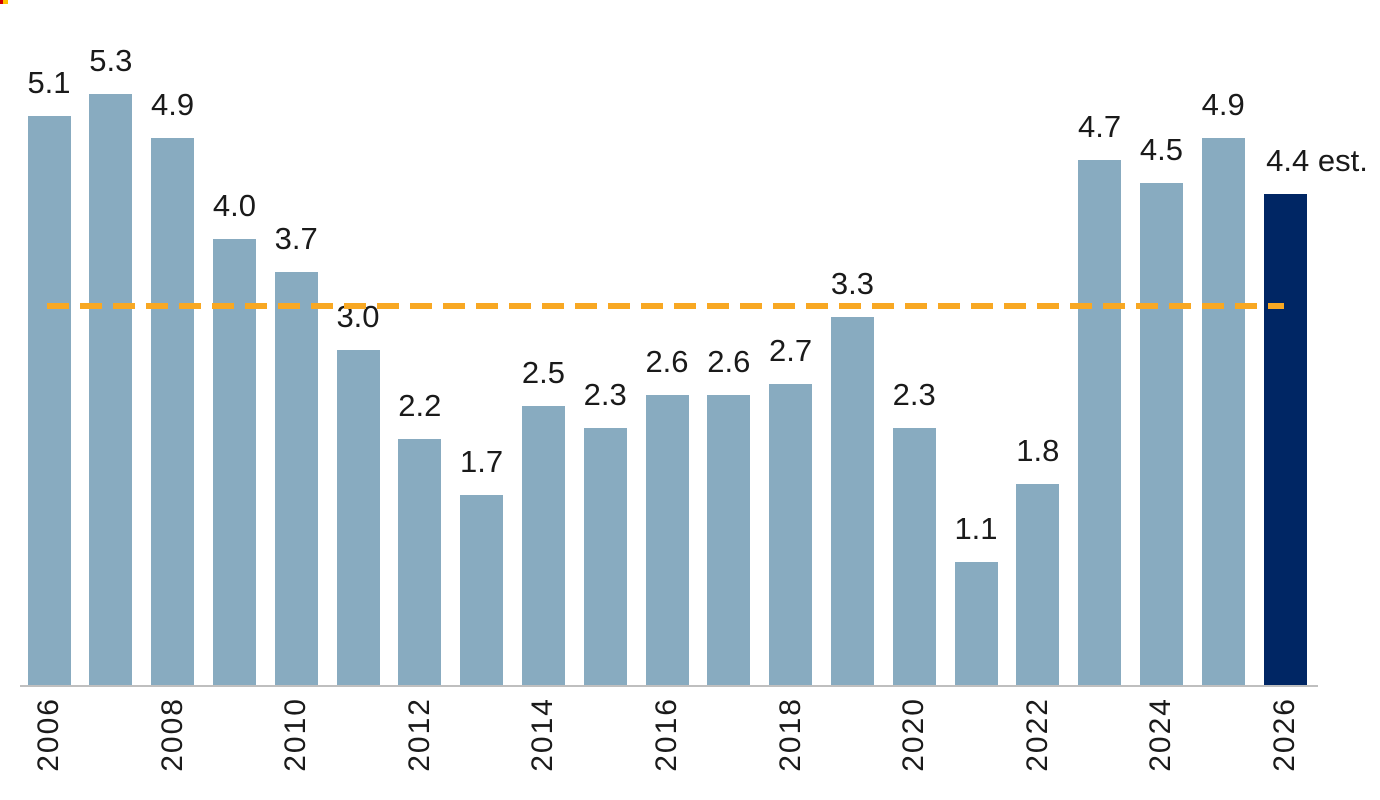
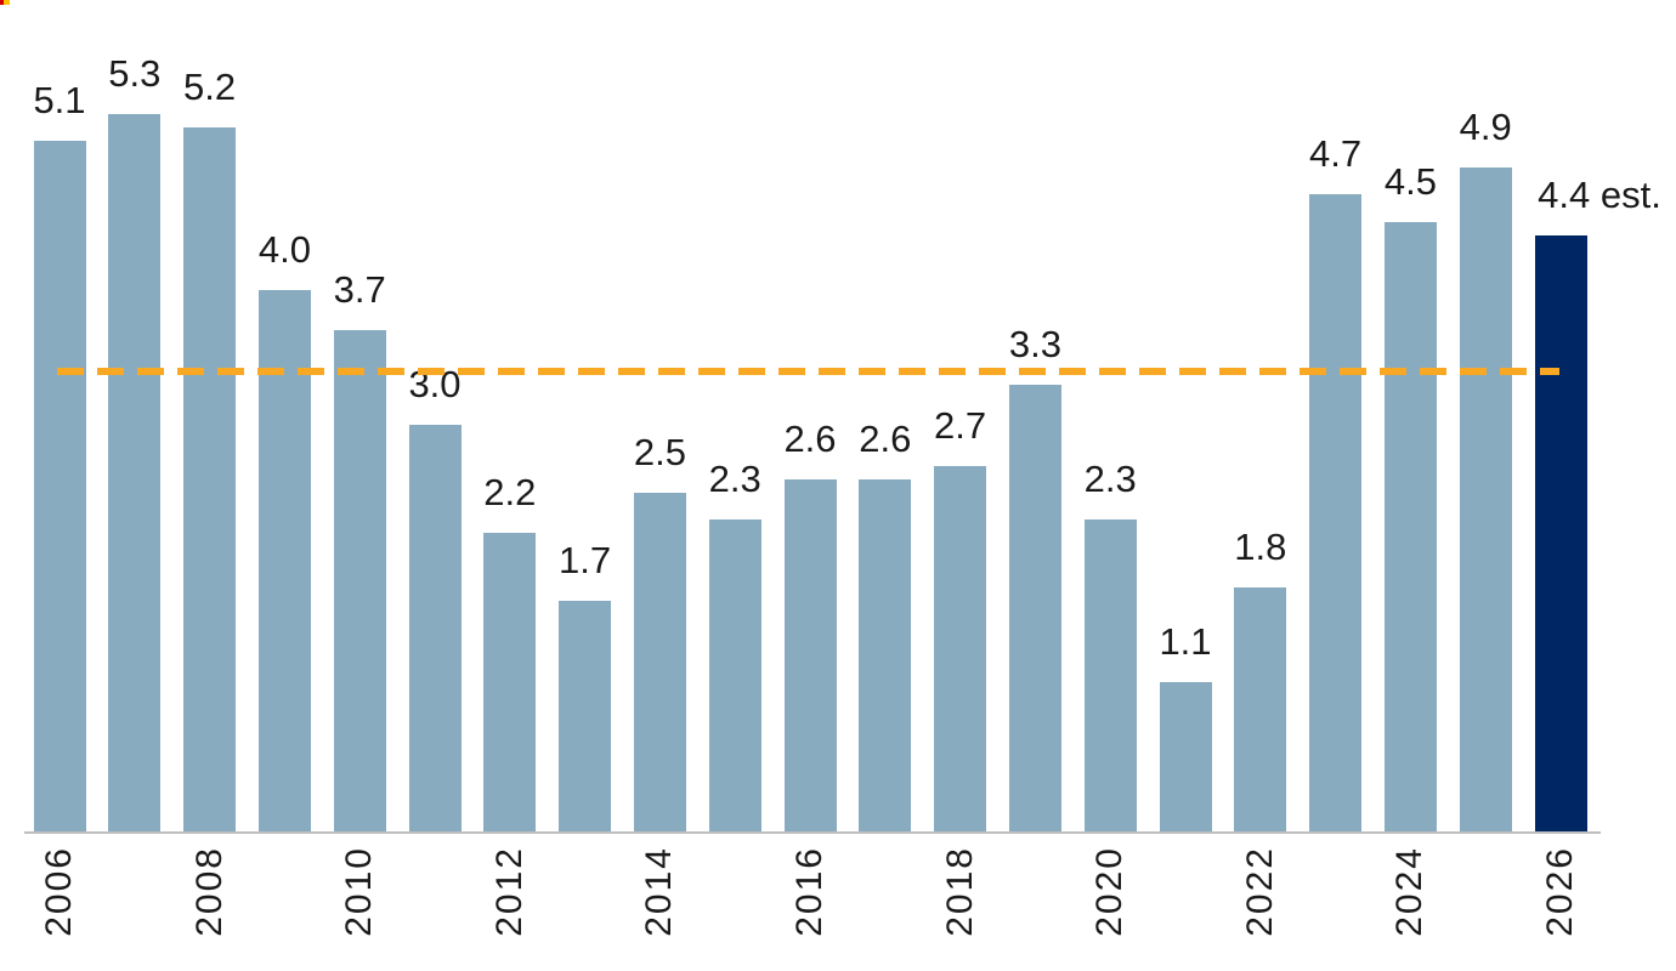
2008: 4.9 -> 5.2
